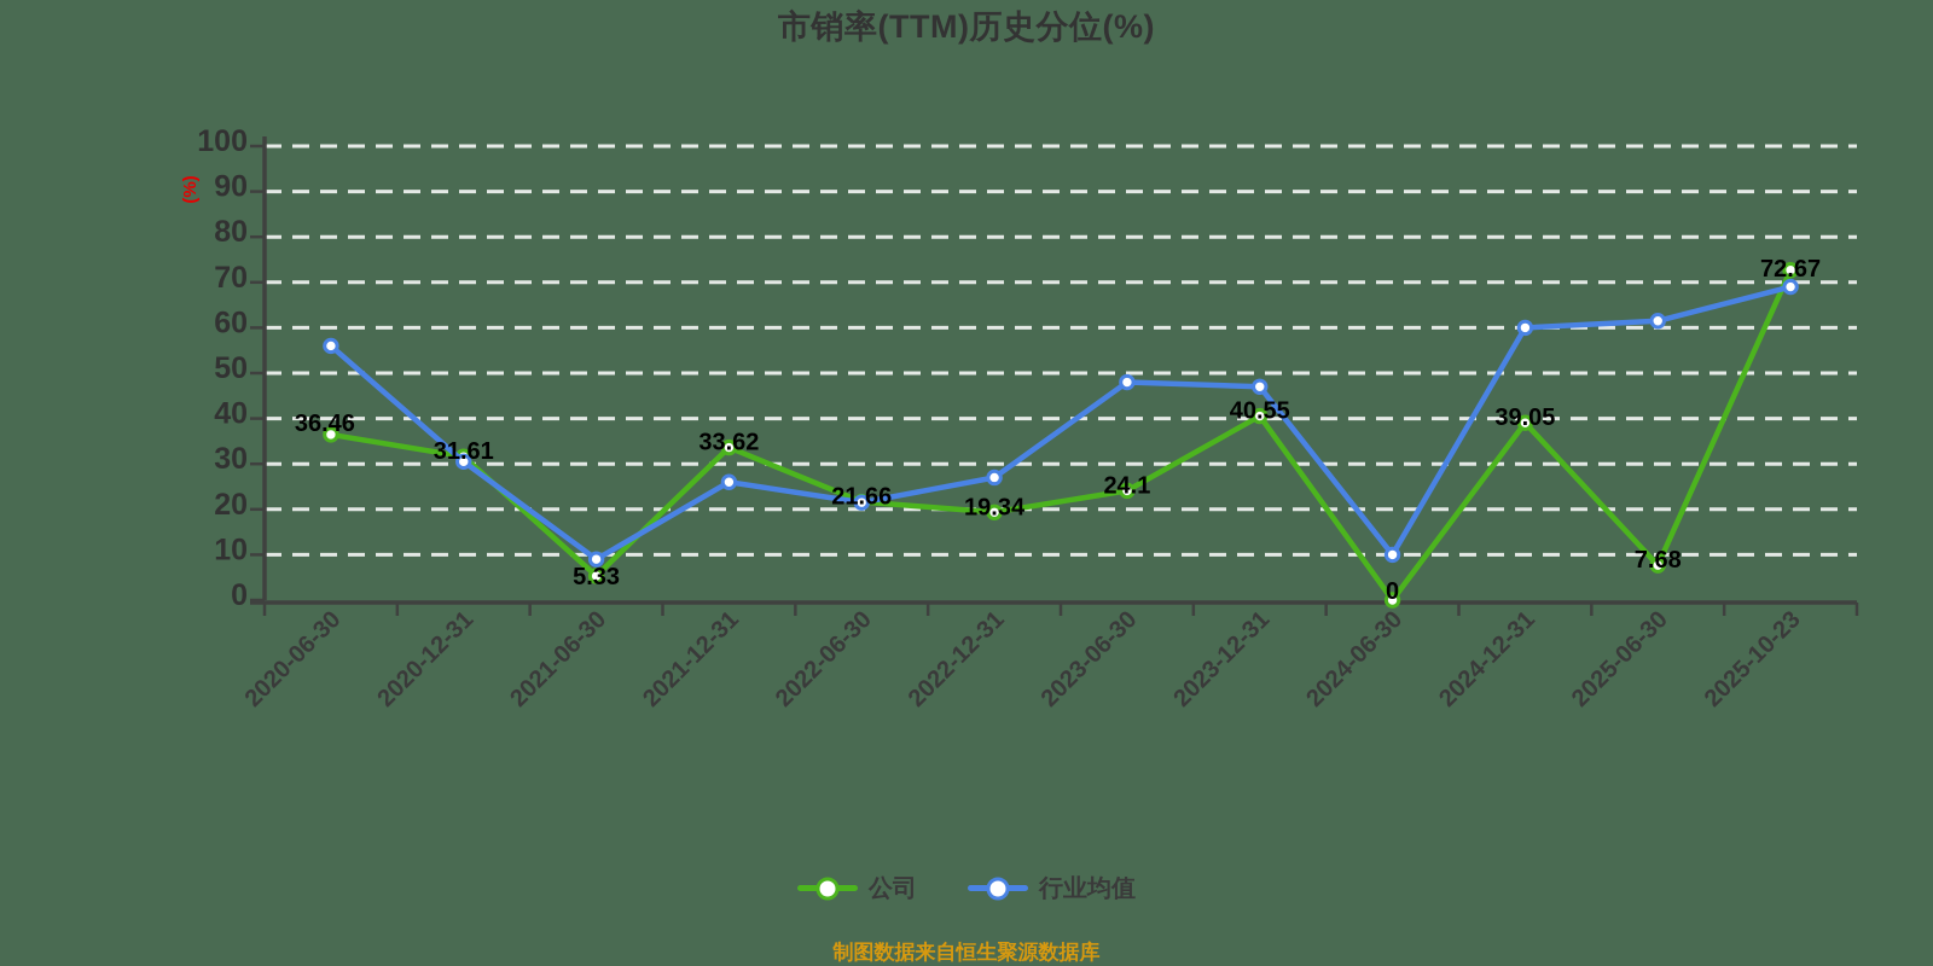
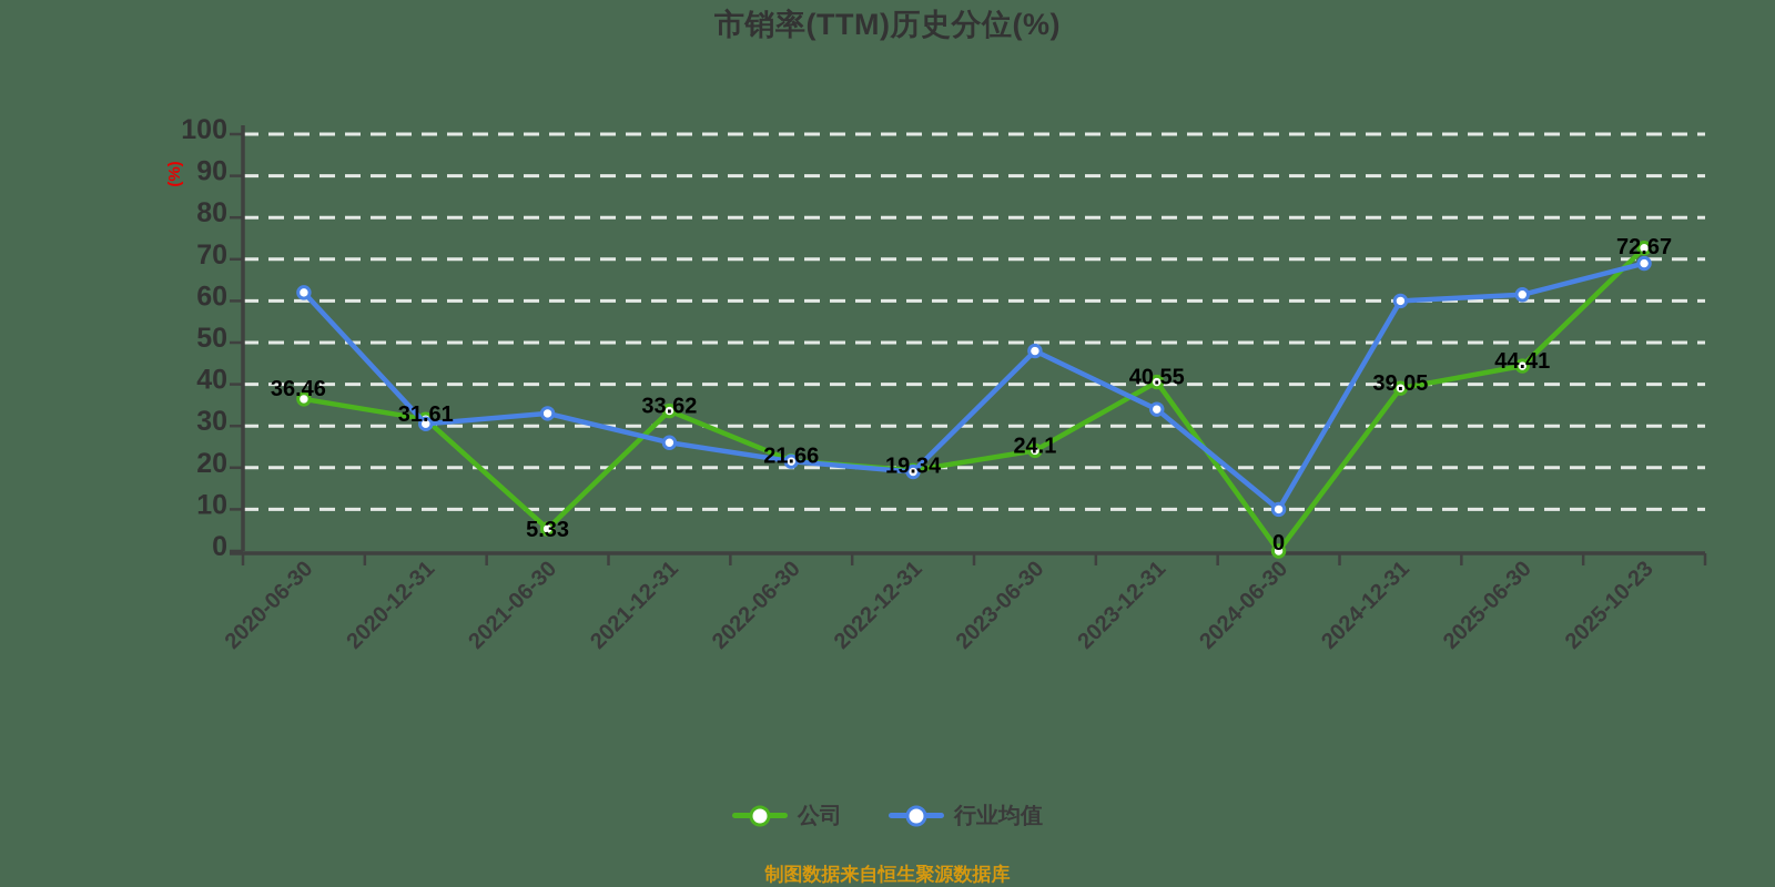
行业均值/2020-06-30: 56 -> 62
行业均值/2021-06-30: 9 -> 33
行业均值/2022-12-31: 27 -> 19
行业均值/2023-12-31: 47 -> 34
公司/2025-06-30: 7.68 -> 44.41
